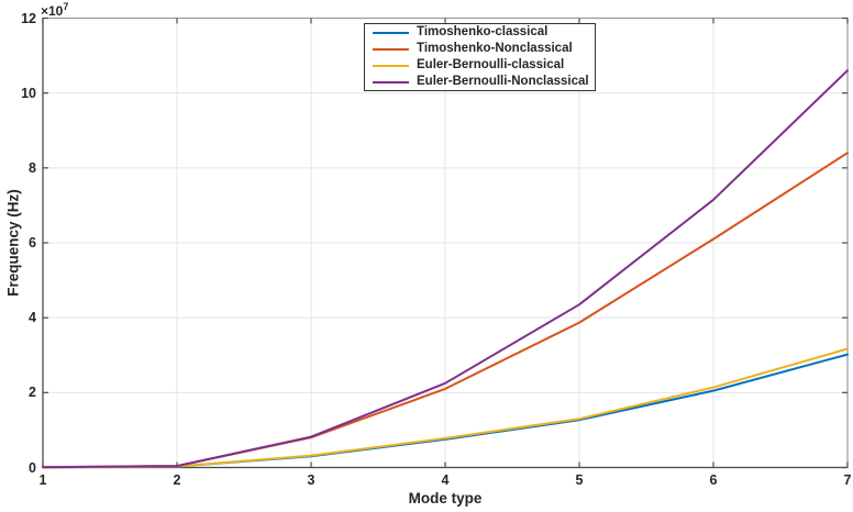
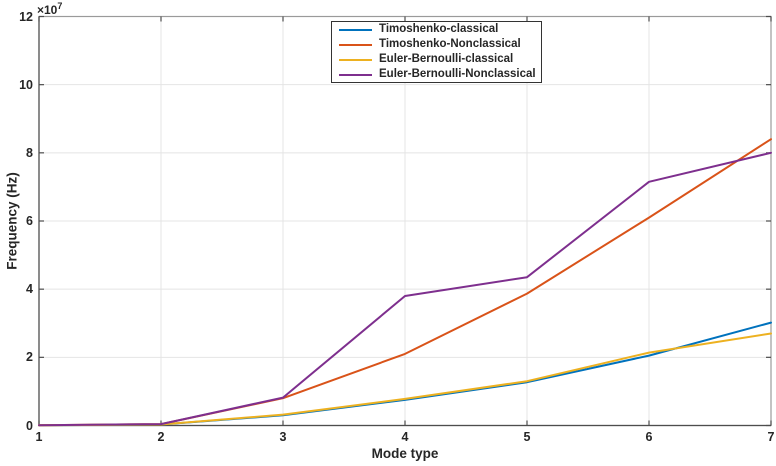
Euler-Bernoulli-Nonclassical/4: 2.2 -> 3.8
Euler-Bernoulli-classical/7: 3.2 -> 2.7
Euler-Bernoulli-Nonclassical/7: 10.6 -> 8.0
